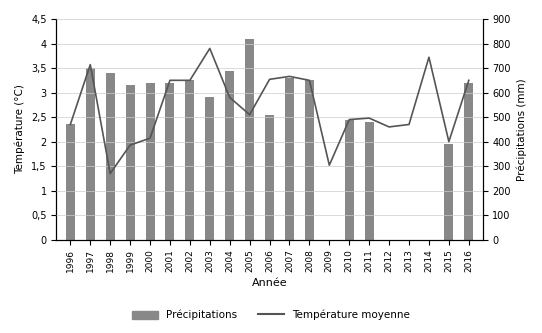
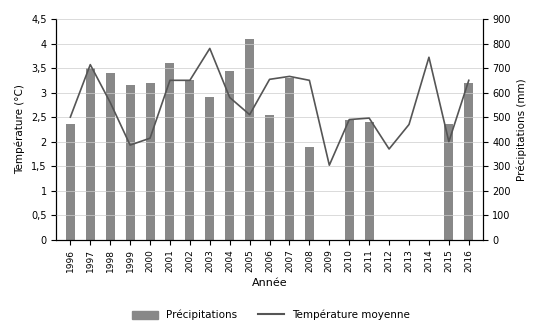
Température moyenne/1996: 2,35 -> 2,50
Température moyenne/1998: 1,35 -> 2,80
Précipitations/2001: 640 -> 720
Précipitations/2008: 650 -> 380
Température moyenne/2012: 2,30 -> 1,85
Précipitations/2015: 390 -> 470
